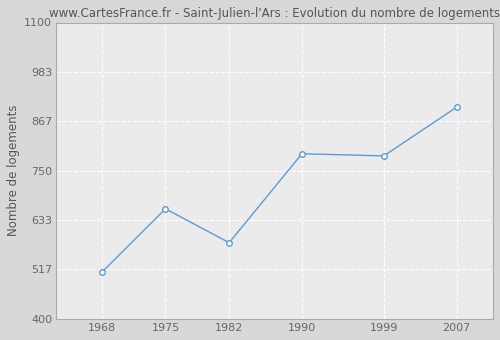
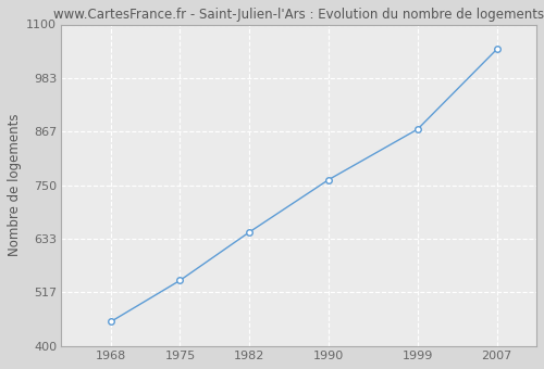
1968: 510 -> 453
1975: 660 -> 543
1982: 580 -> 648
1990: 790 -> 762
1999: 785 -> 872
2007: 900 -> 1046
